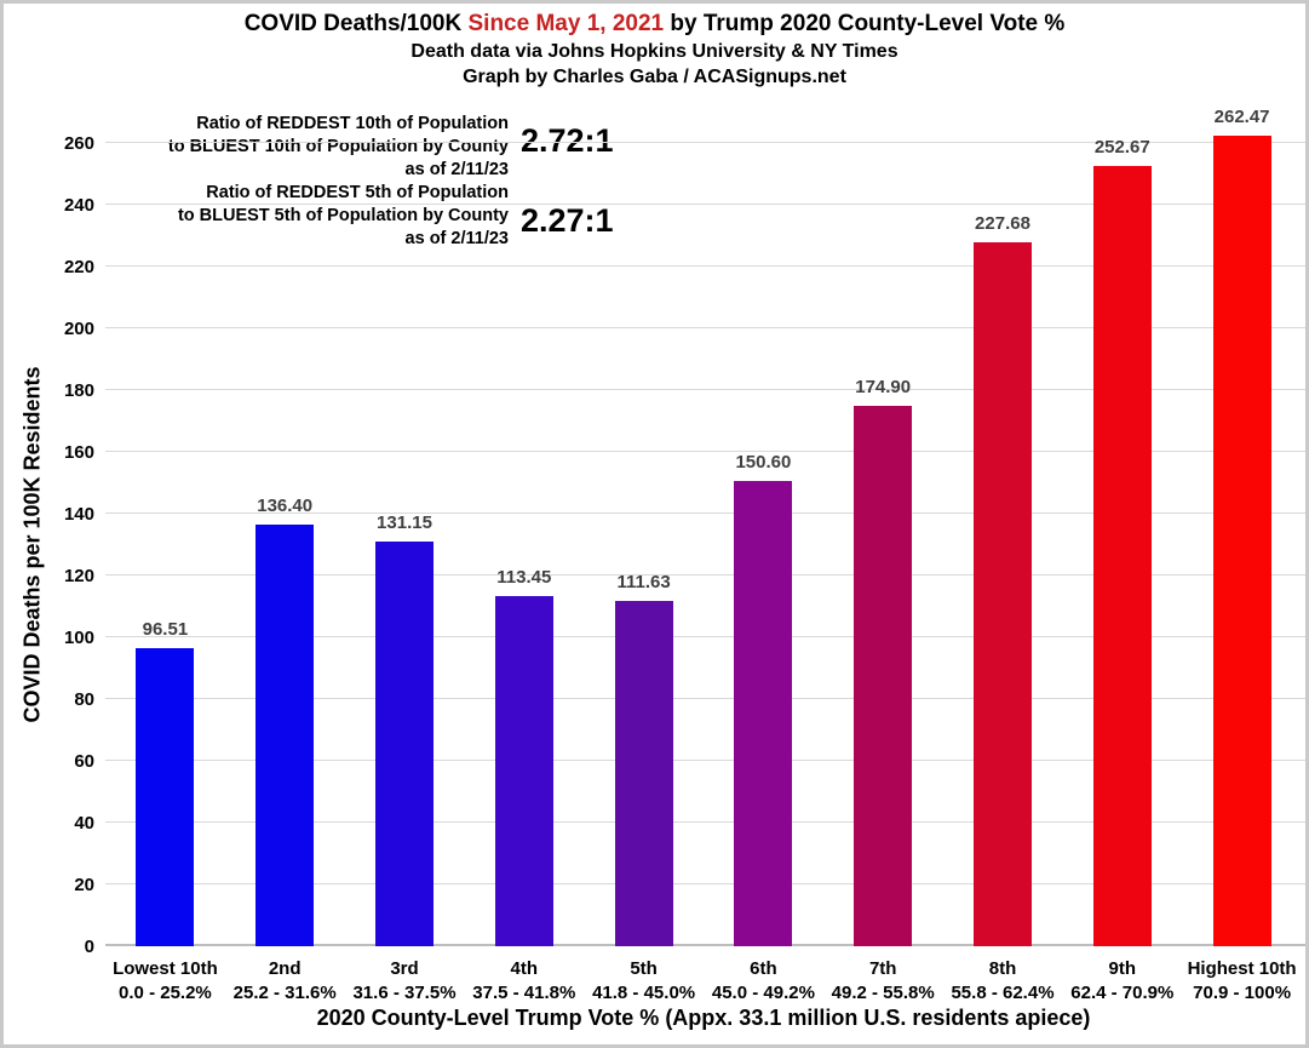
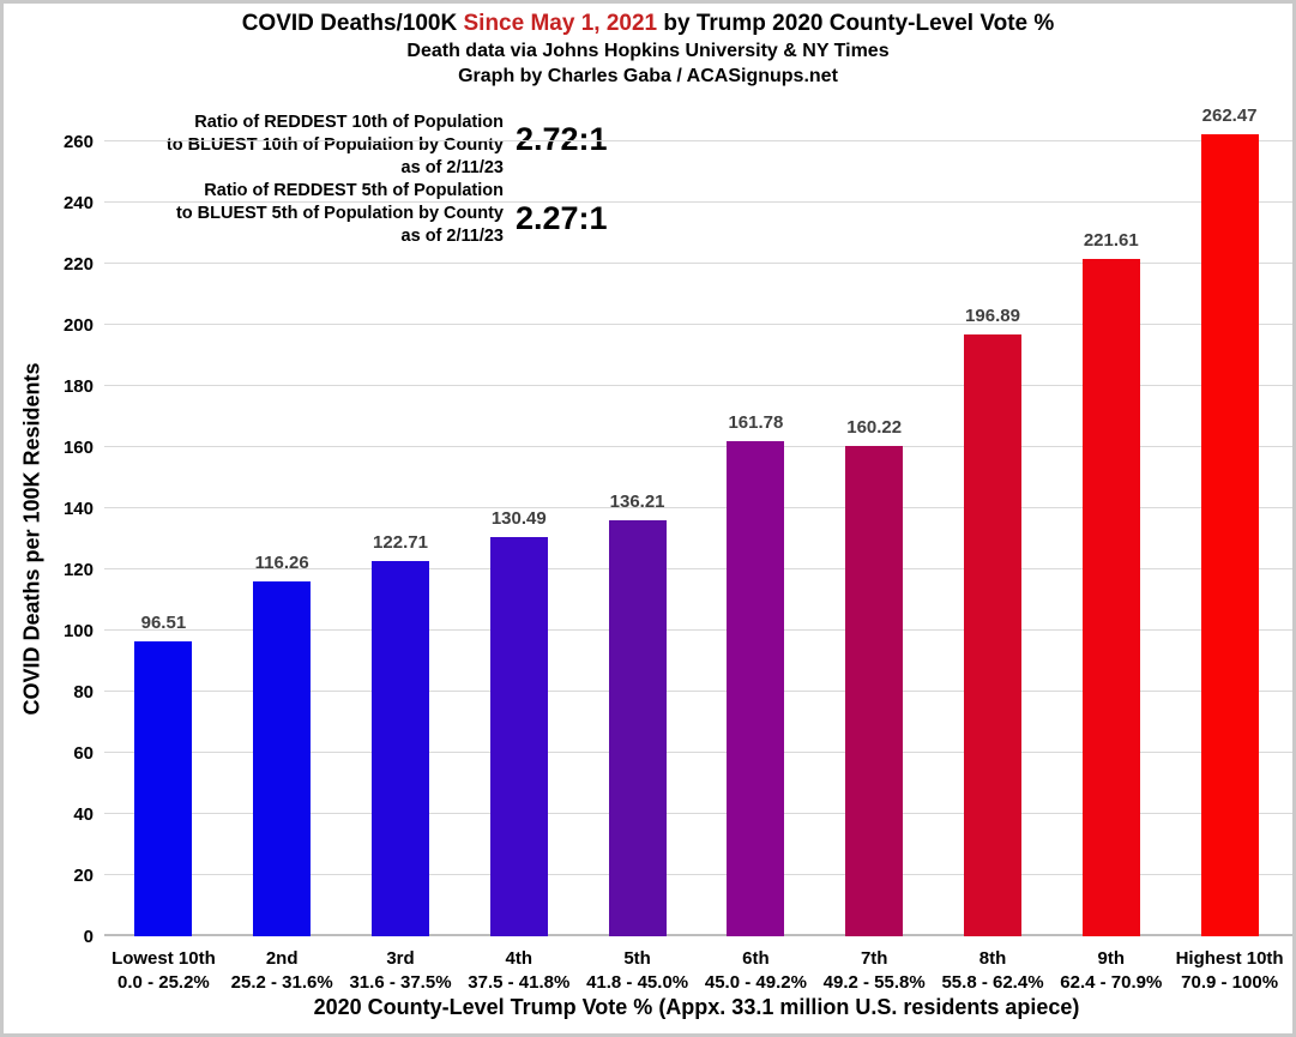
2nd: 136.40 -> 116.26
3rd: 131.15 -> 122.71
4th: 113.45 -> 130.49
5th: 111.63 -> 136.21
6th: 150.60 -> 161.78
7th: 174.90 -> 160.22
8th: 227.68 -> 196.89
9th: 252.67 -> 221.61
